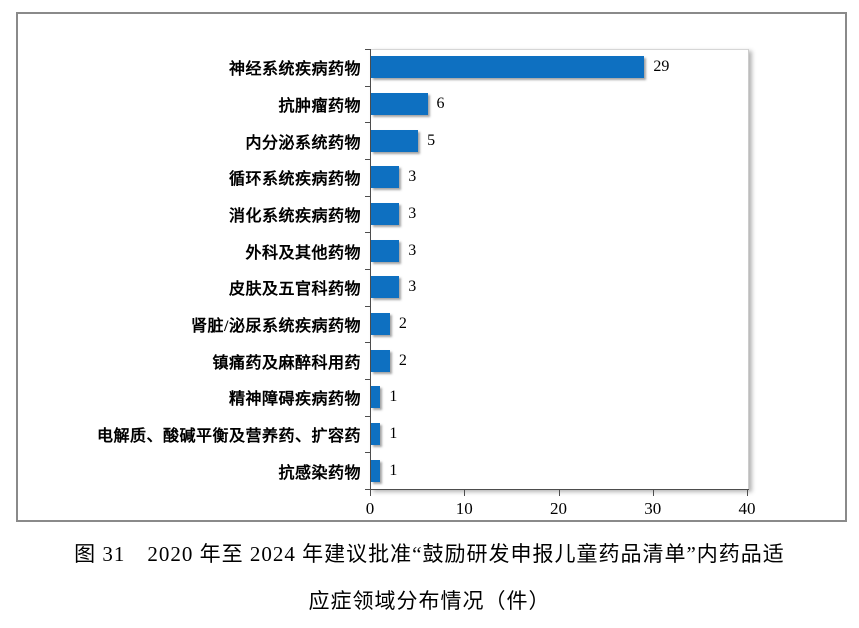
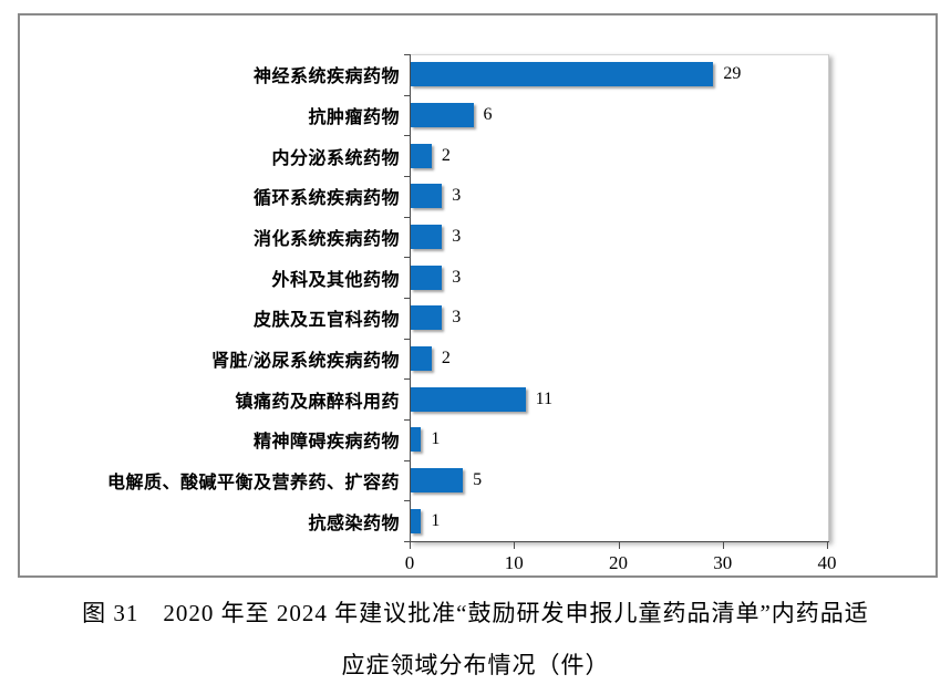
内分泌系统药物: 5 -> 2
镇痛药及麻醉科用药: 2 -> 11
电解质、酸碱平衡及营养药、扩容药: 1 -> 5
